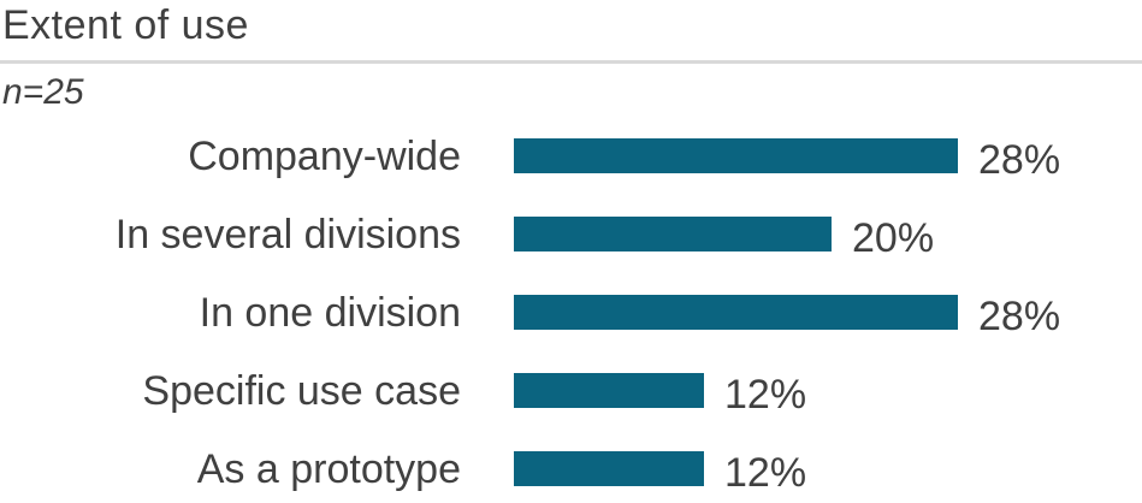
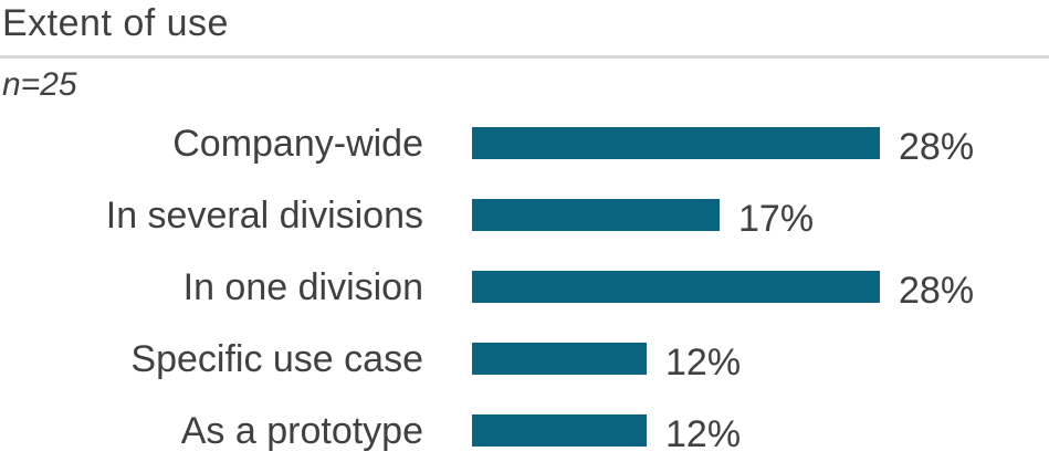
In several divisions: 20% -> 17%
